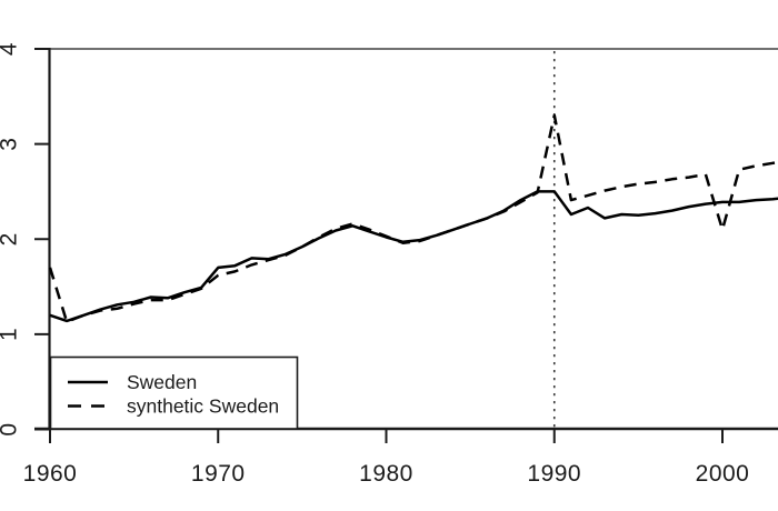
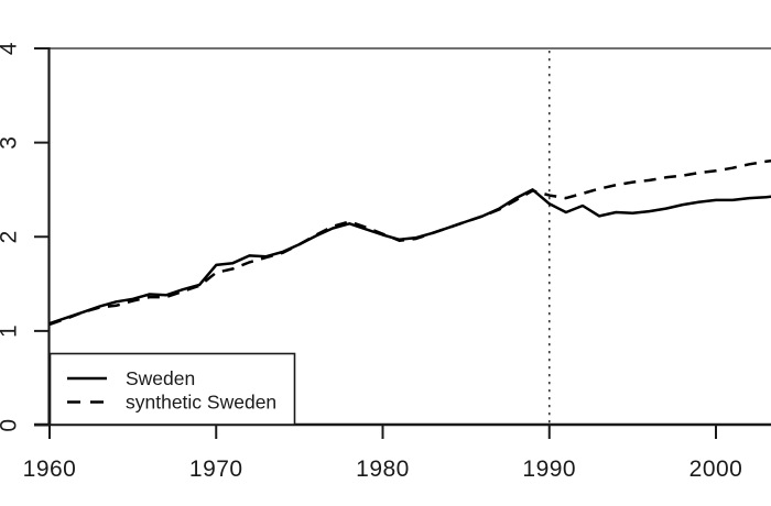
Sweden/1960: 1.2 -> 1.1
synthetic Sweden/1960: 1.7 -> 1.1
Sweden/1990: 2.5 -> 2.4
synthetic Sweden/1990: 3.3 -> 2.4
synthetic Sweden/2000: 2.1 -> 2.7
